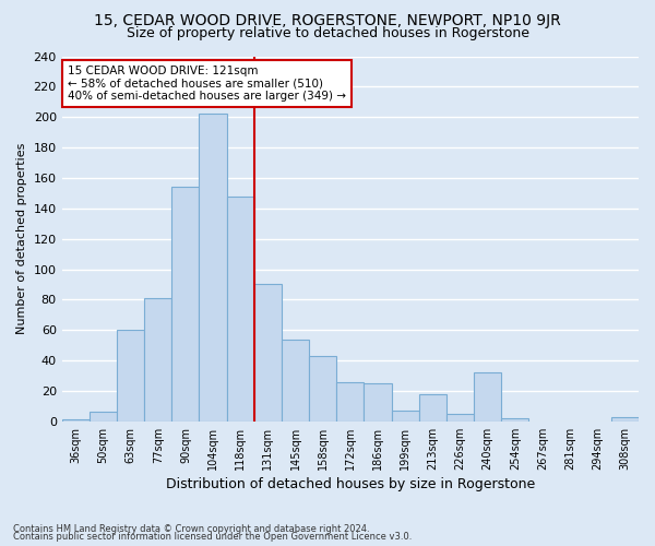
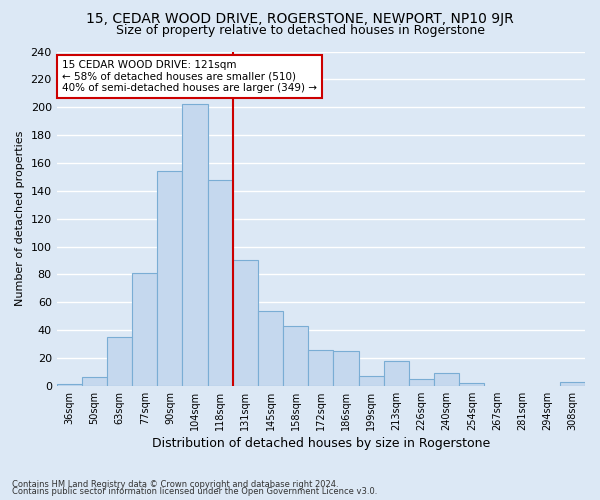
63sqm: 60 -> 35
240sqm: 32 -> 9
